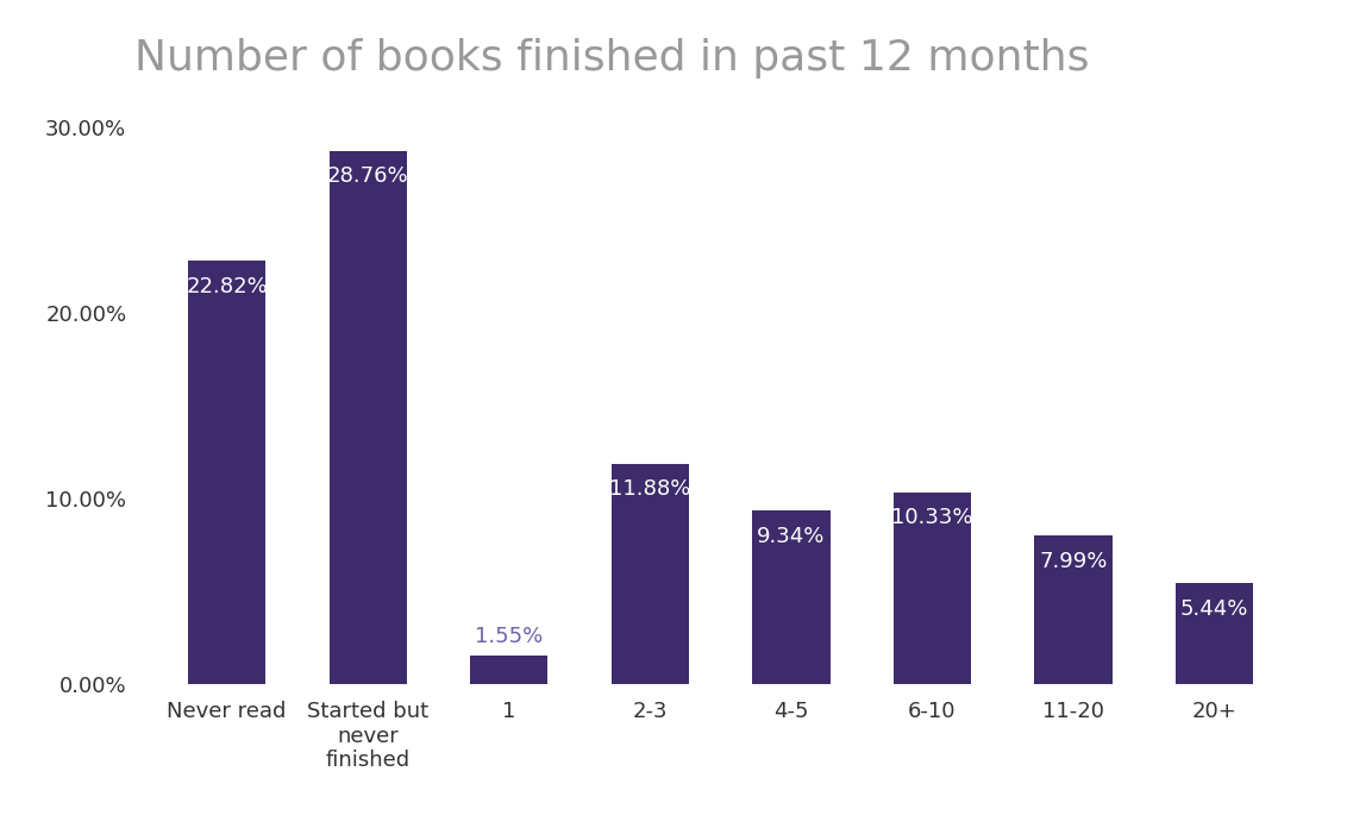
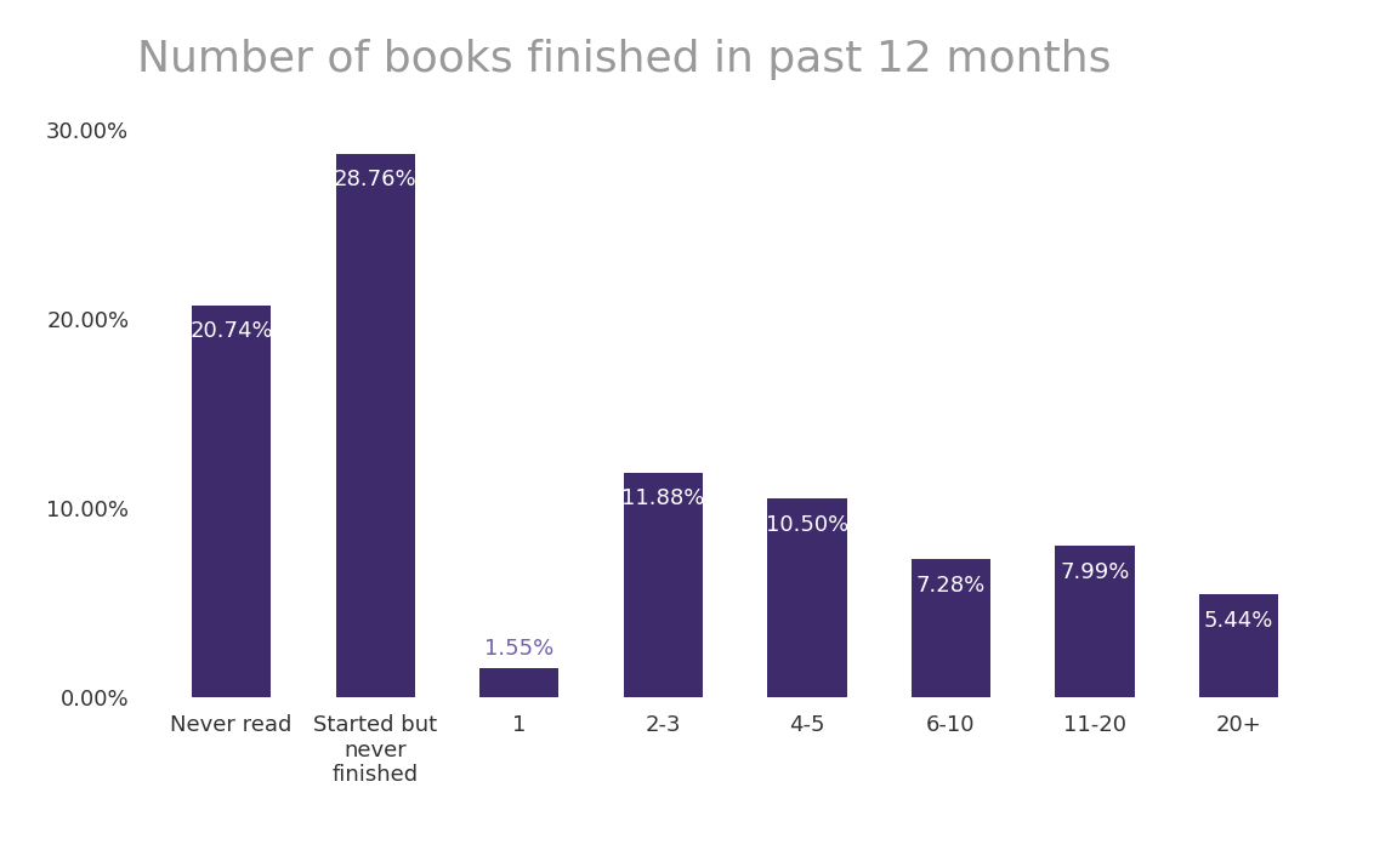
Never read: 22.82% -> 20.74%
4-5: 9.34% -> 10.50%
6-10: 10.33% -> 7.28%
